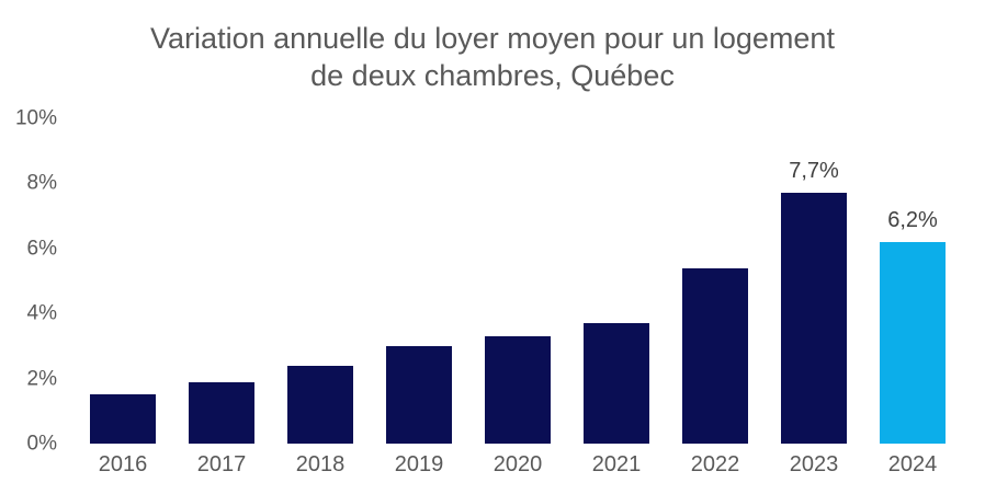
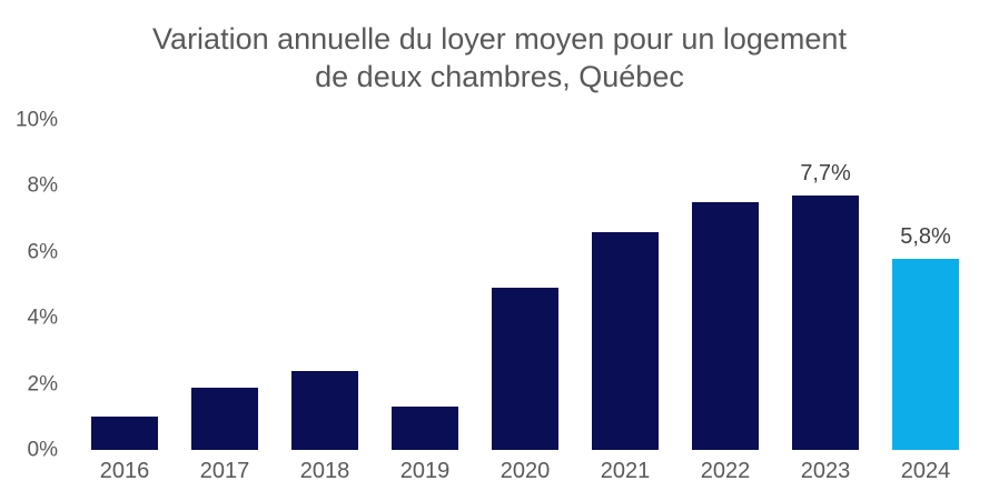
2016: 1.5% -> 1.0%
2019: 3.0% -> 1.3%
2020: 3.3% -> 4.9%
2021: 3.7% -> 6.6%
2022: 5.4% -> 7.5%
2024: 6,2% -> 5,8%
